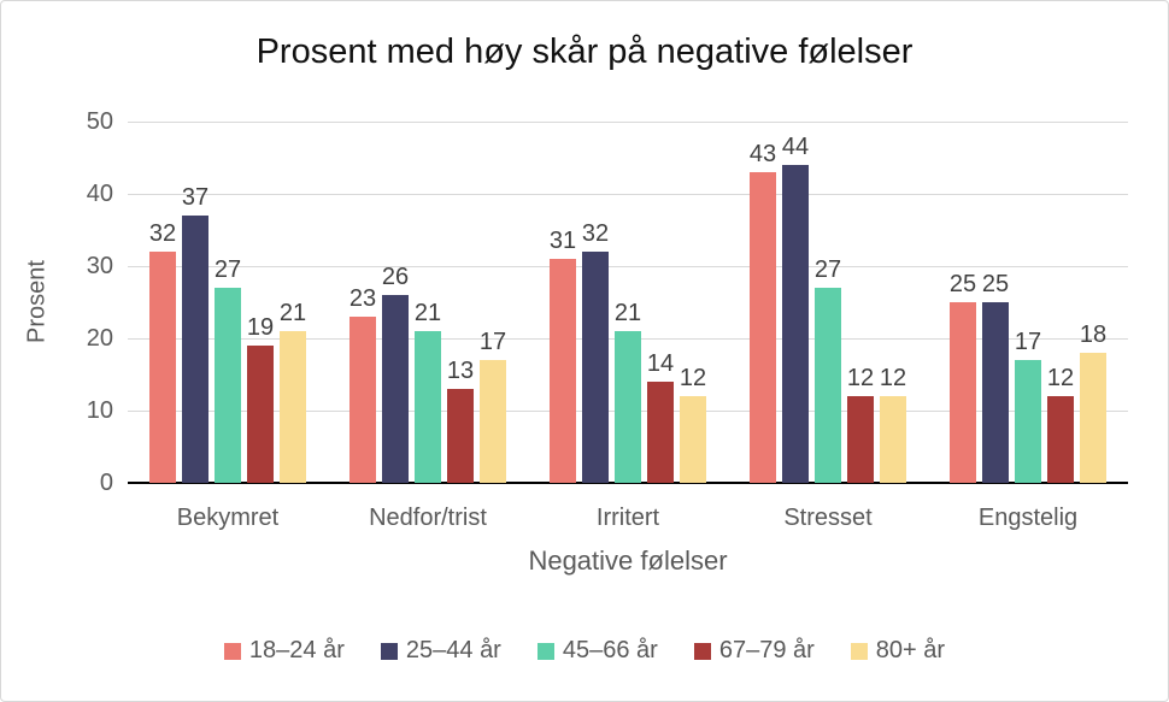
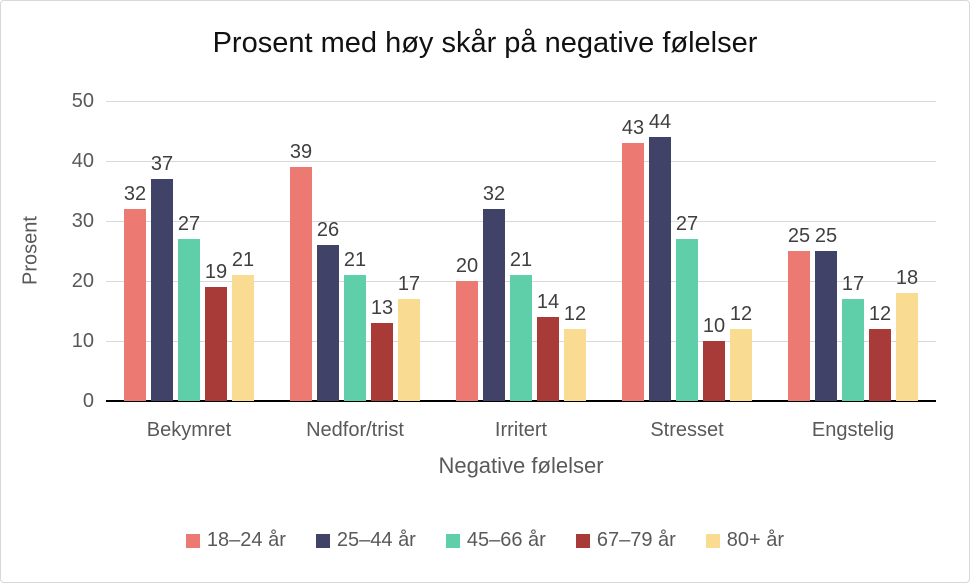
18–24 år/Nedfor/trist: 23 -> 39
18–24 år/Irritert: 31 -> 20
67–79 år/Stresset: 12 -> 10
